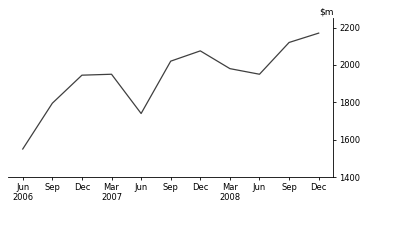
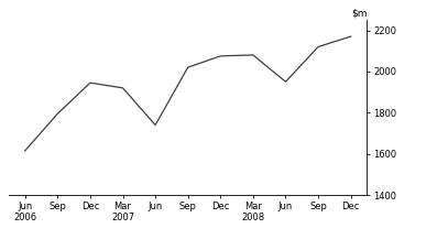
Jun 2006: 1550 -> 1620
Mar 2007: 1950 -> 1920
Mar 2008: 1980 -> 2080
